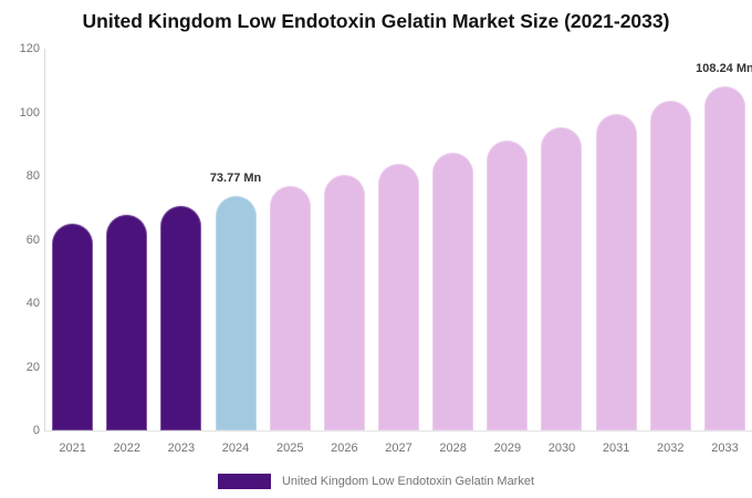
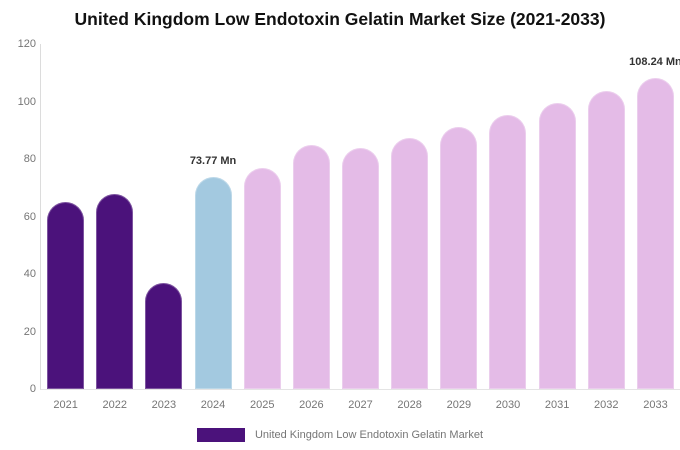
2023: 71 -> 37
2026: 80 -> 85
